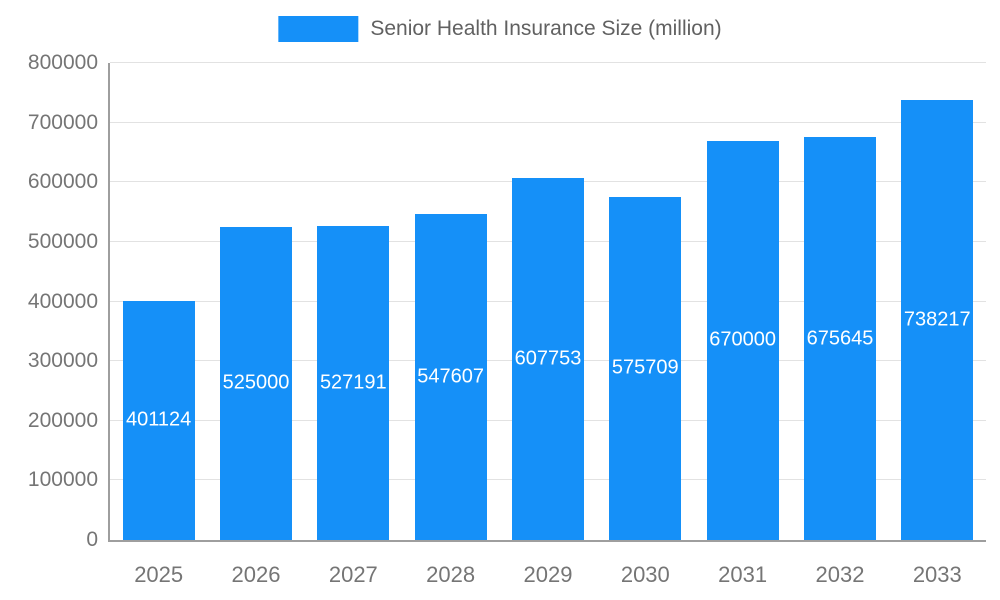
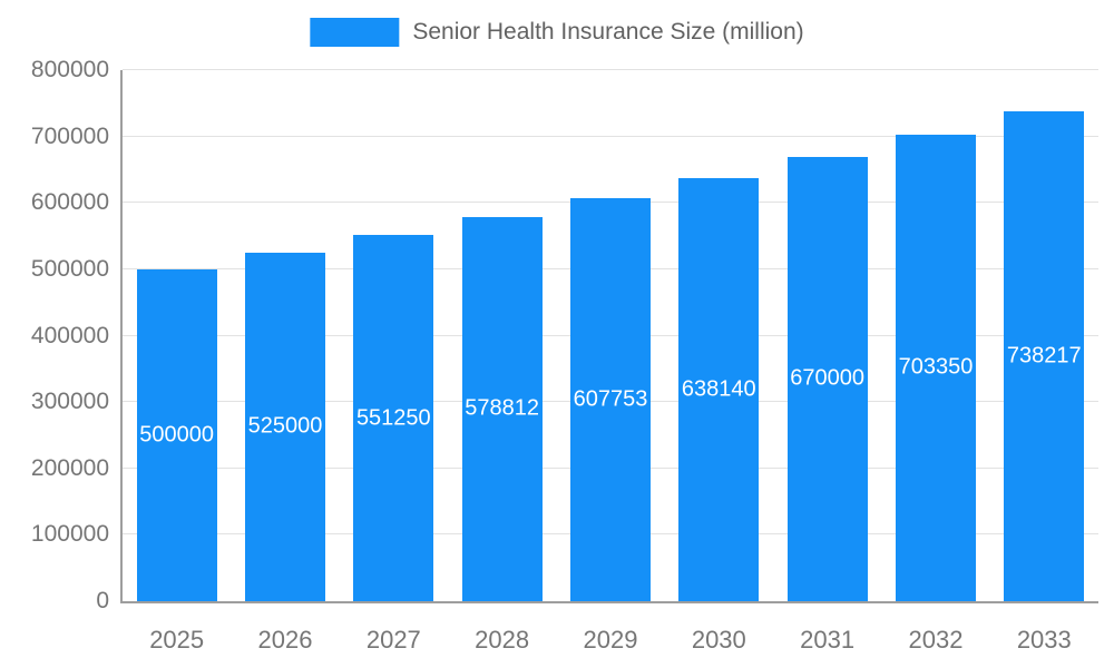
2025: 401124 -> 500000
2027: 527191 -> 551250
2028: 547607 -> 578812
2030: 575709 -> 638140
2032: 675645 -> 703350
